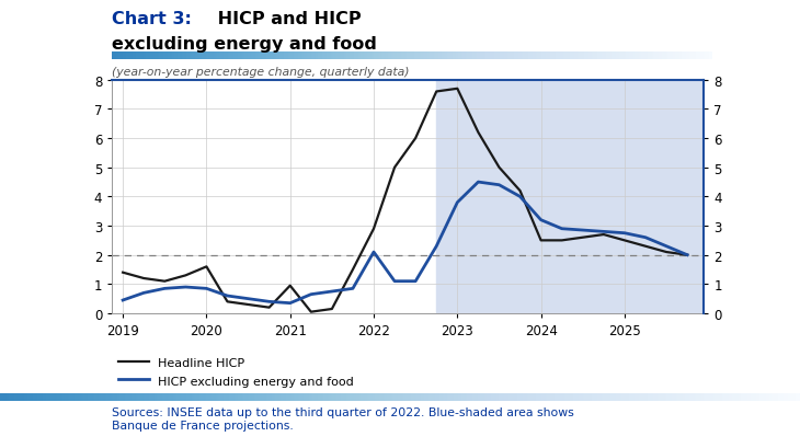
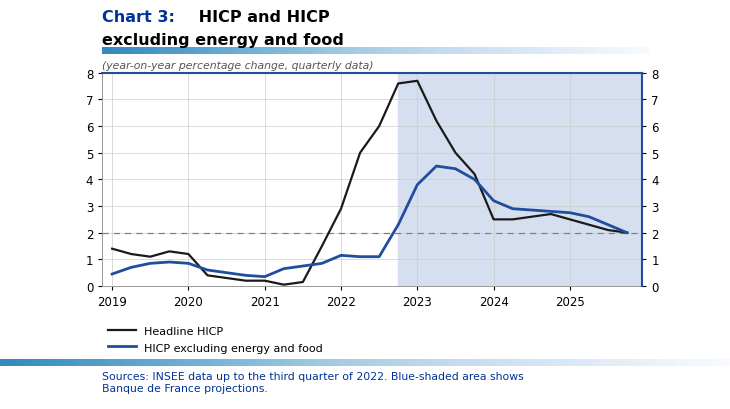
Headline HICP/2020: 1.60 -> 1.20
Headline HICP/2021: 0.95 -> 0.20
HICP excluding energy and food/2022: 2.10 -> 1.15
